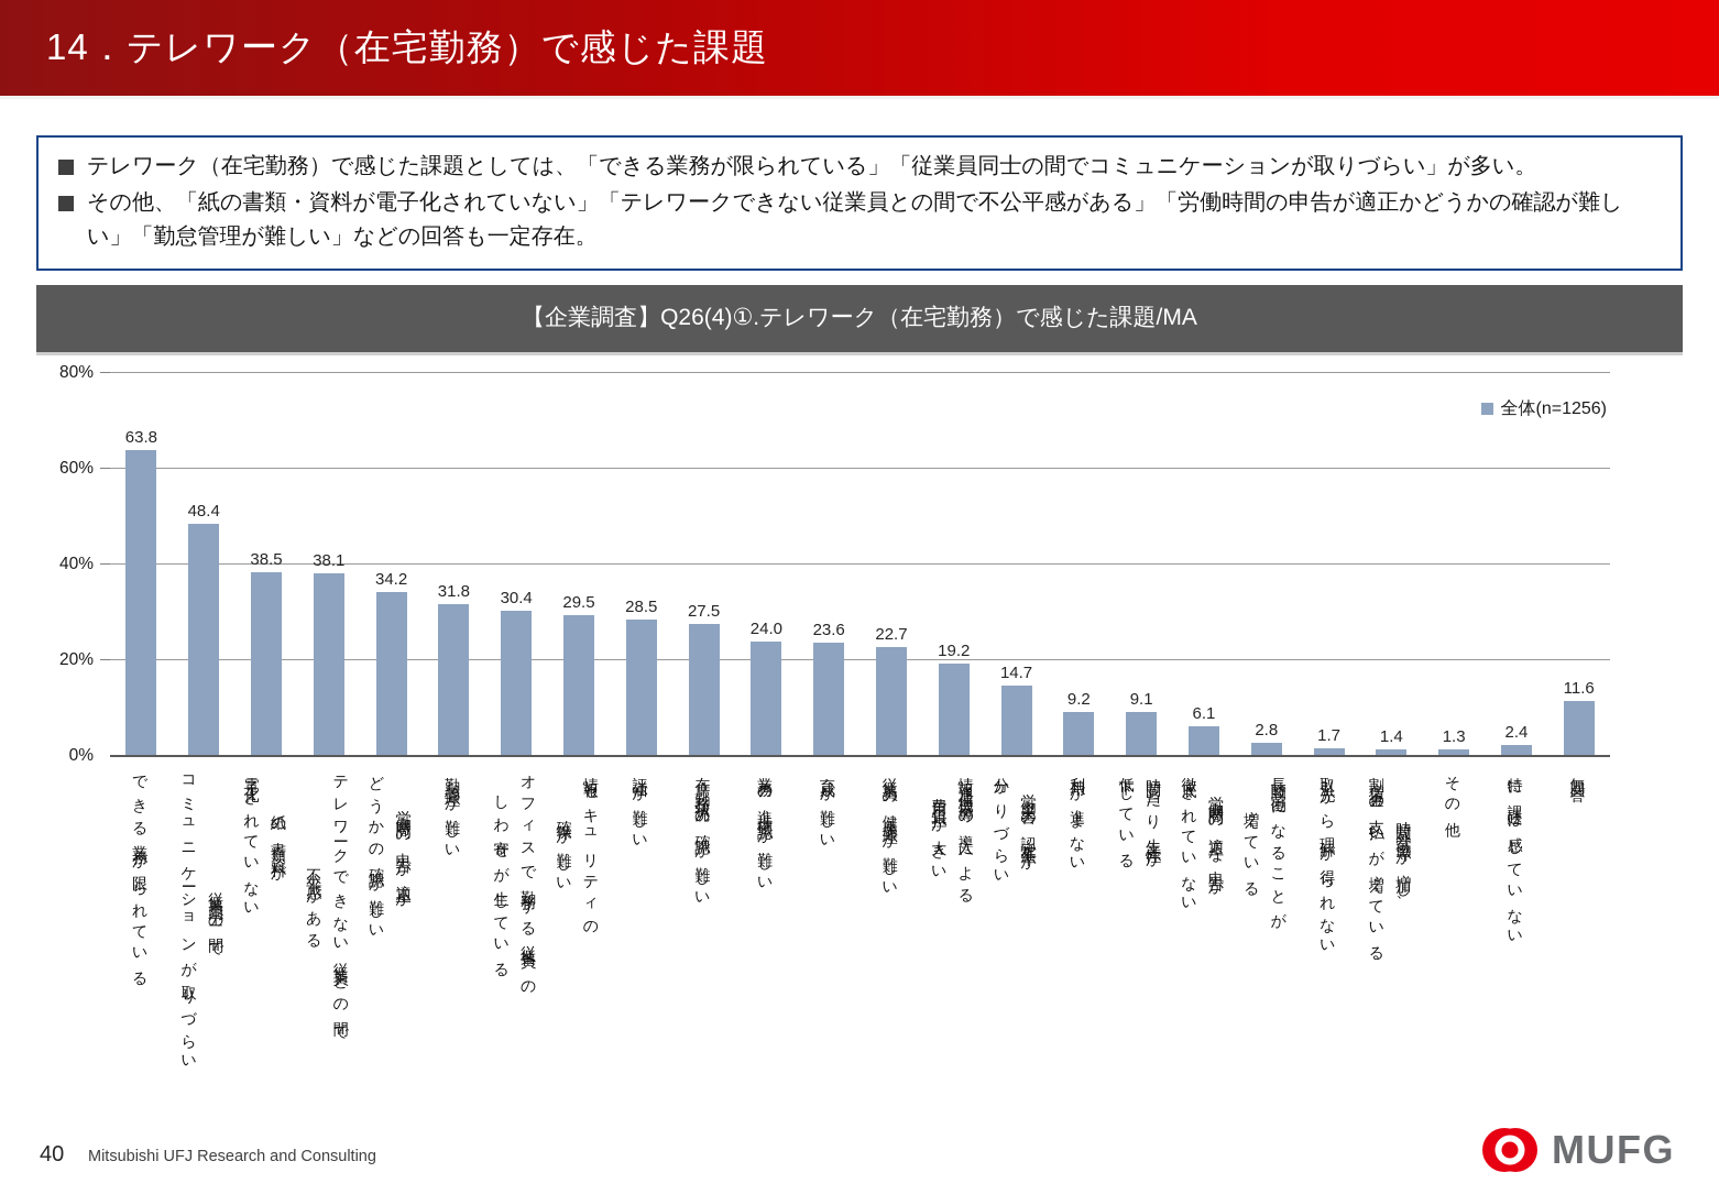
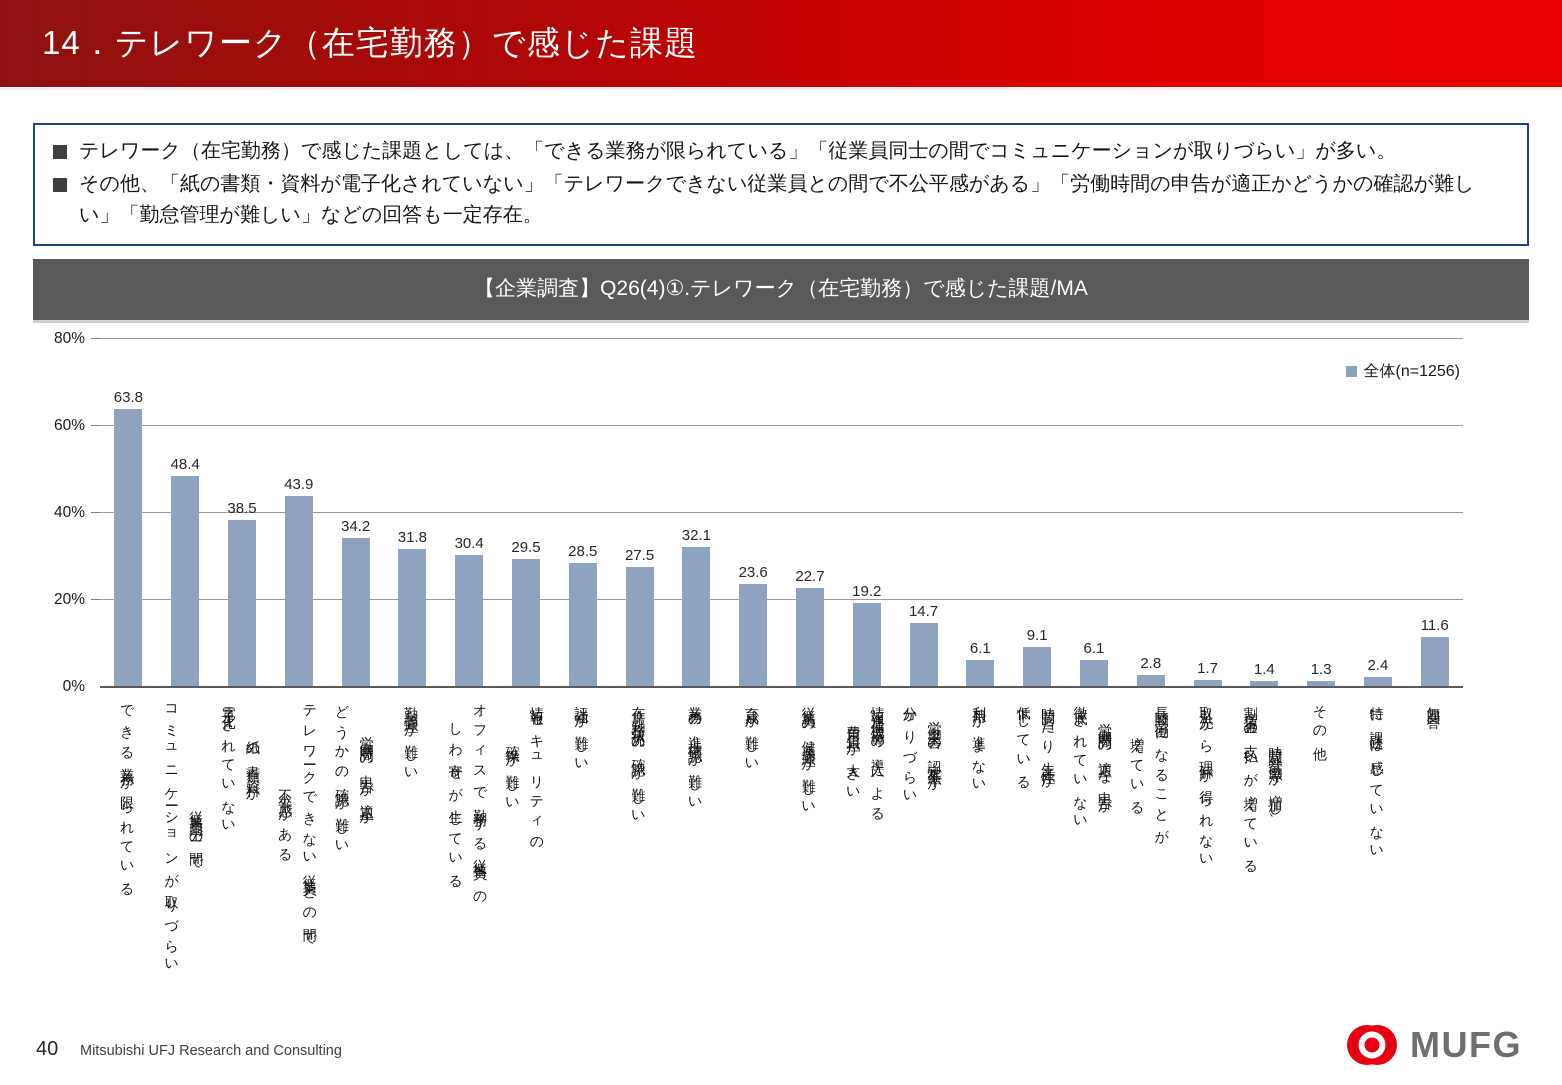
テレワークできない従業員との間で 不公平感がある: 38.1 -> 43.9
業務の進捗確認が難しい: 24.0 -> 32.1
利用が進まない: 9.2 -> 6.1
